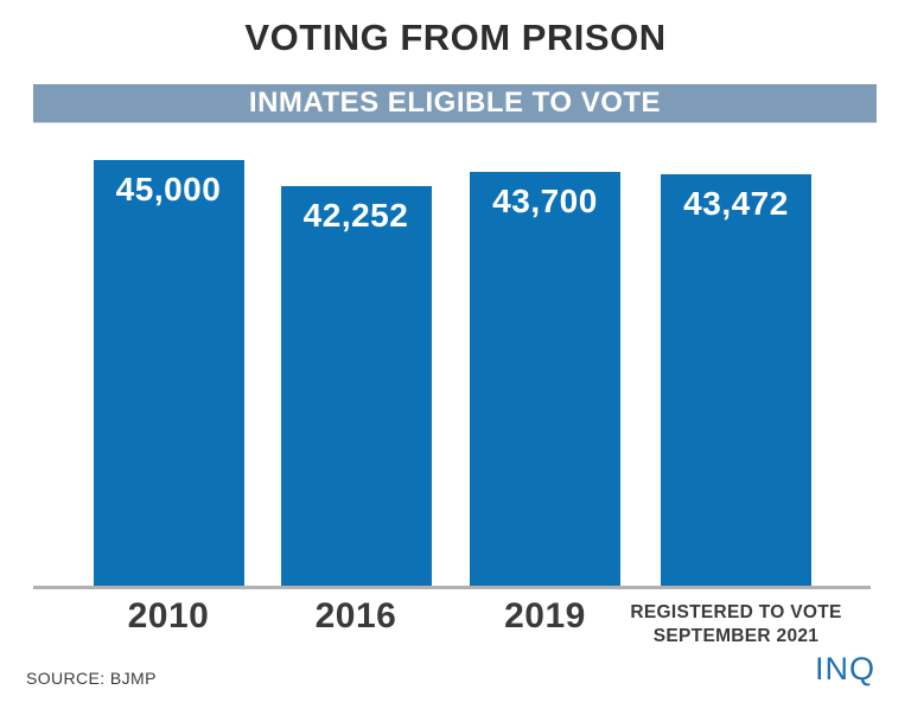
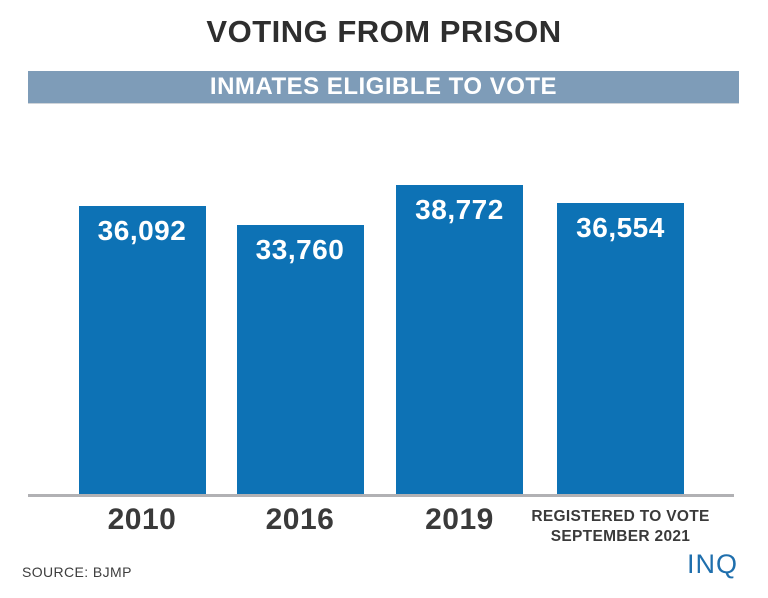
2010: 45,000 -> 36,092
2016: 42,252 -> 33,760
2019: 43,700 -> 38,772
REGISTERED TO VOTE SEPTEMBER 2021: 43,472 -> 36,554
